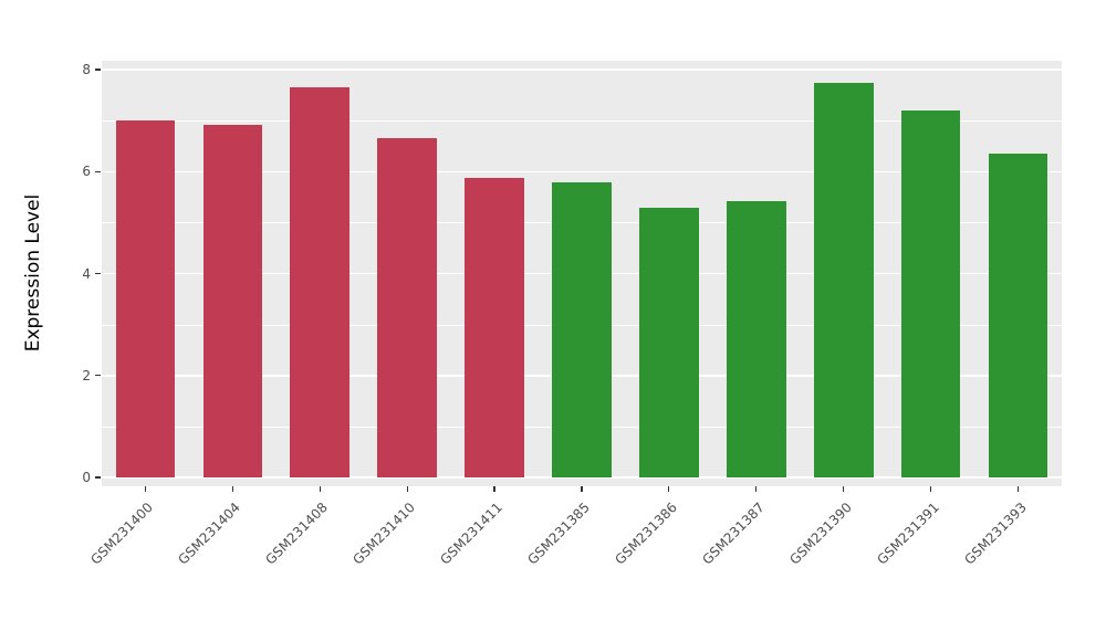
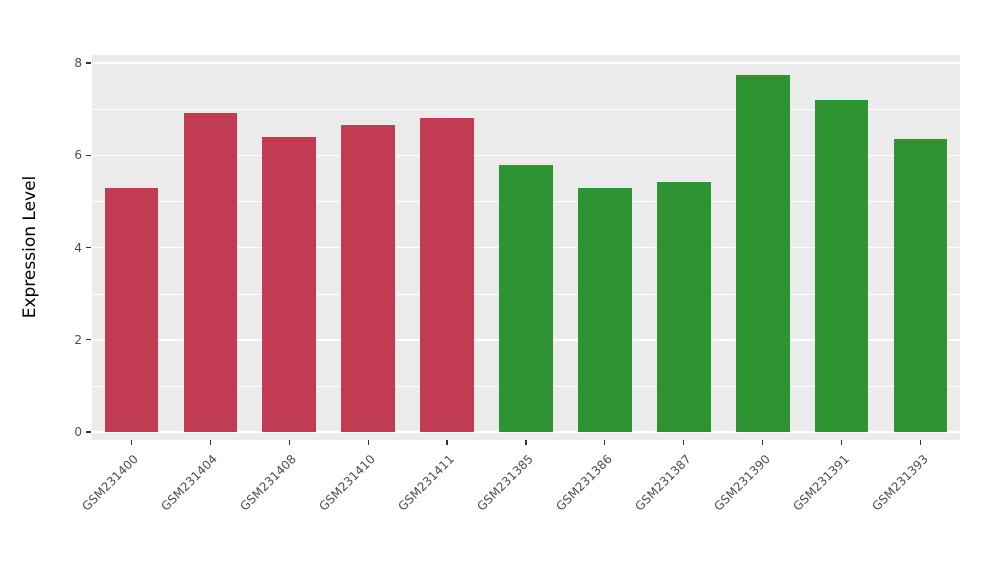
GSM231400: 7.0 -> 5.3
GSM231408: 7.7 -> 6.4
GSM231411: 5.9 -> 6.8
